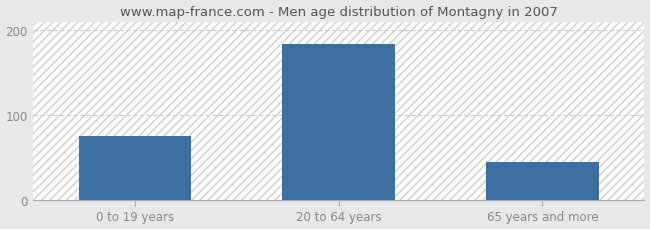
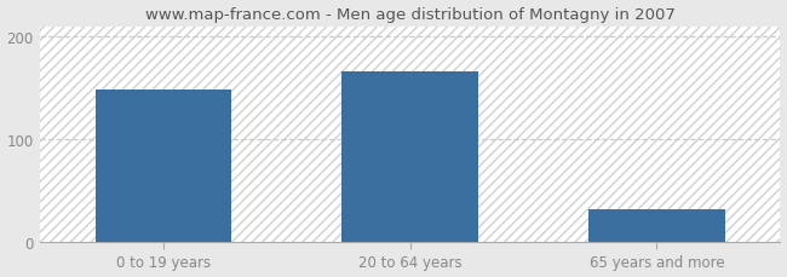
0 to 19 years: 75 -> 148
20 to 64 years: 183 -> 166
65 years and more: 45 -> 32
